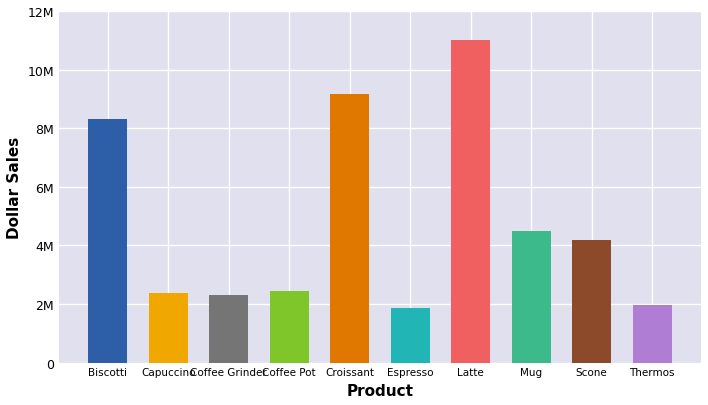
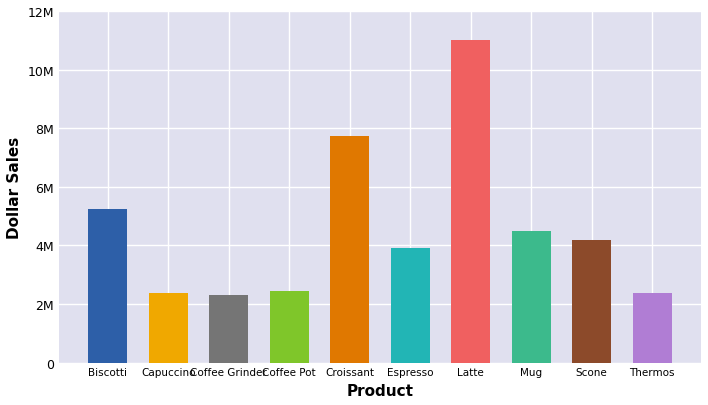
Biscotti: 8.30M -> 5.25M
Croissant: 9.15M -> 7.75M
Espresso: 1.85M -> 3.90M
Thermos: 1.95M -> 2.36M
